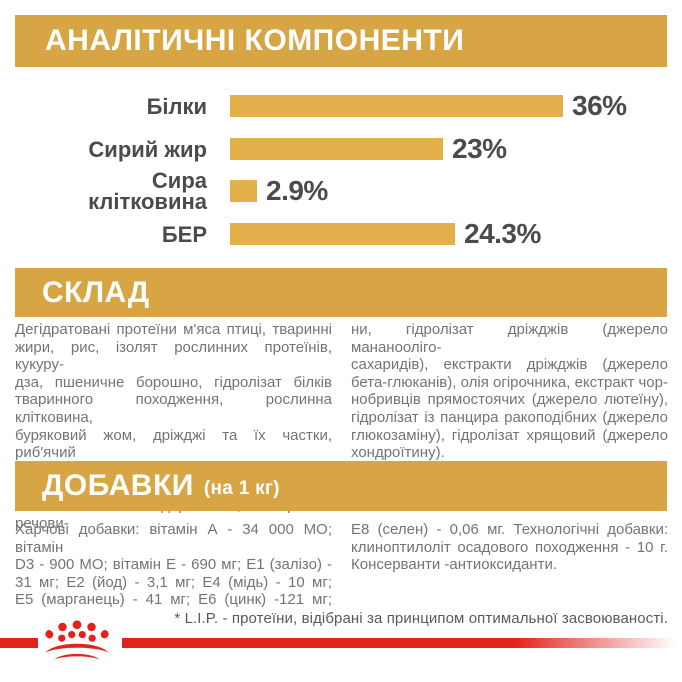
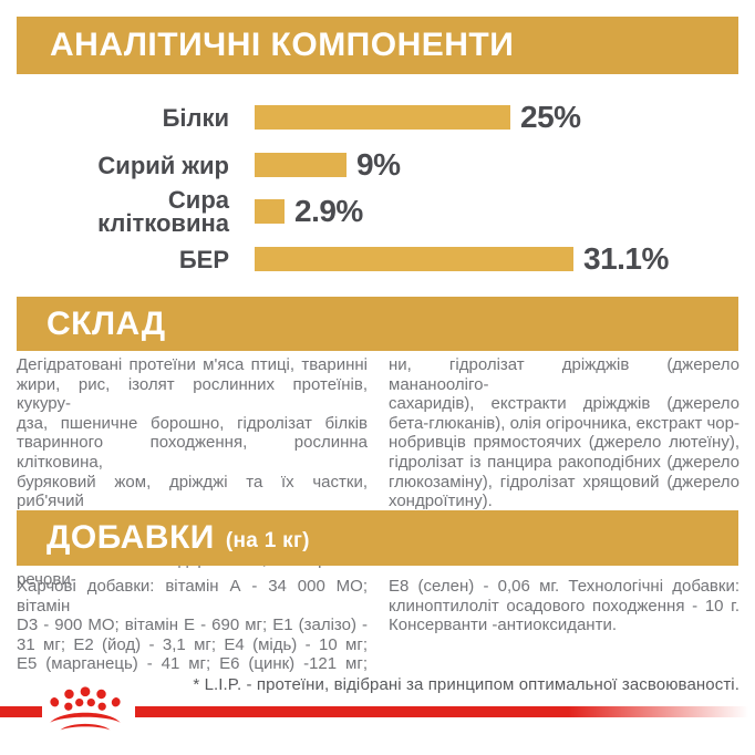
Білки: 36% -> 25%
Сирий жир: 23% -> 9%
БЕР: 24.3% -> 31.1%
